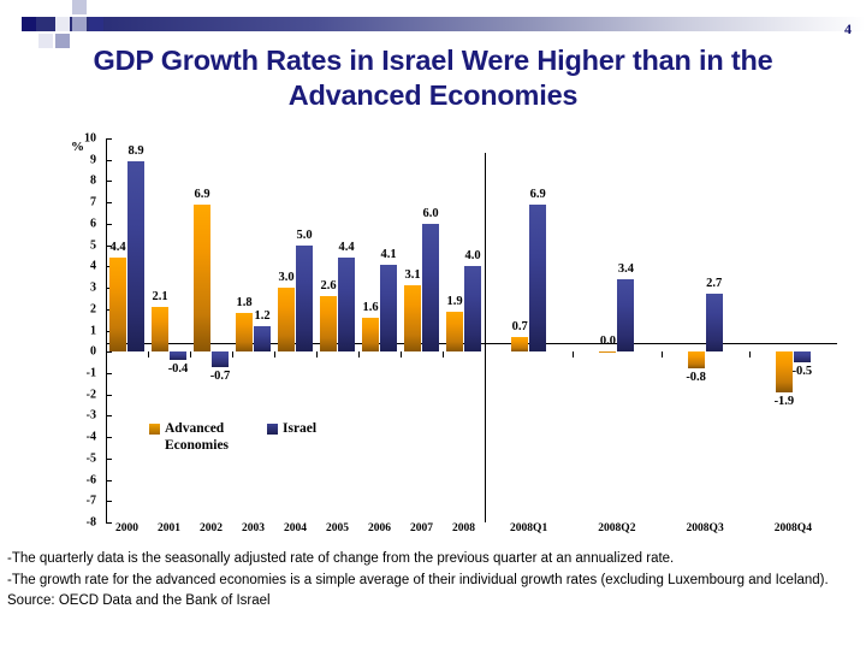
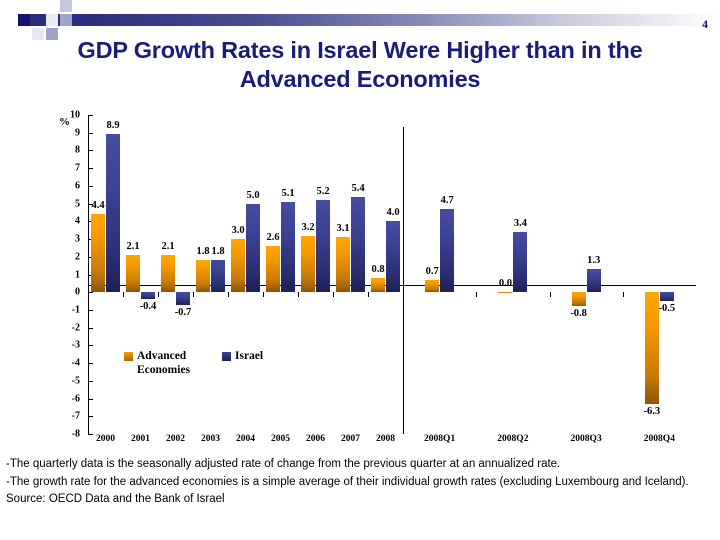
Advanced Economies/2002: 6.9 -> 2.1
Israel/2003: 1.2 -> 1.8
Israel/2005: 4.4 -> 5.1
Advanced Economies/2006: 1.6 -> 3.2
Israel/2006: 4.1 -> 5.2
Israel/2007: 6.0 -> 5.4
Advanced Economies/2008: 1.9 -> 0.8
Israel/2008Q1: 6.9 -> 4.7
Israel/2008Q3: 2.7 -> 1.3
Advanced Economies/2008Q4: -1.9 -> -6.3
